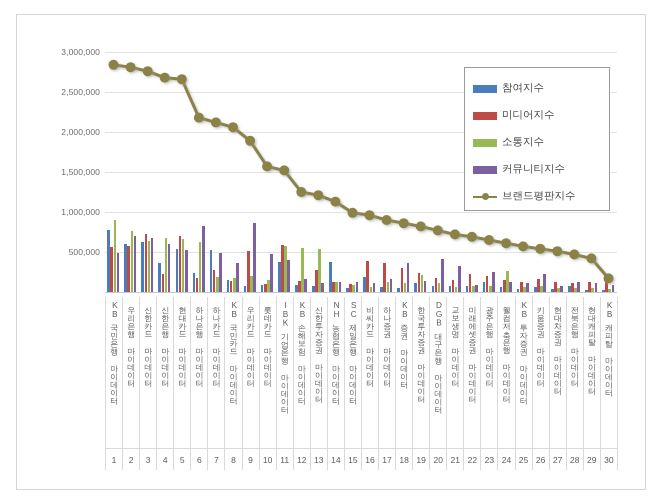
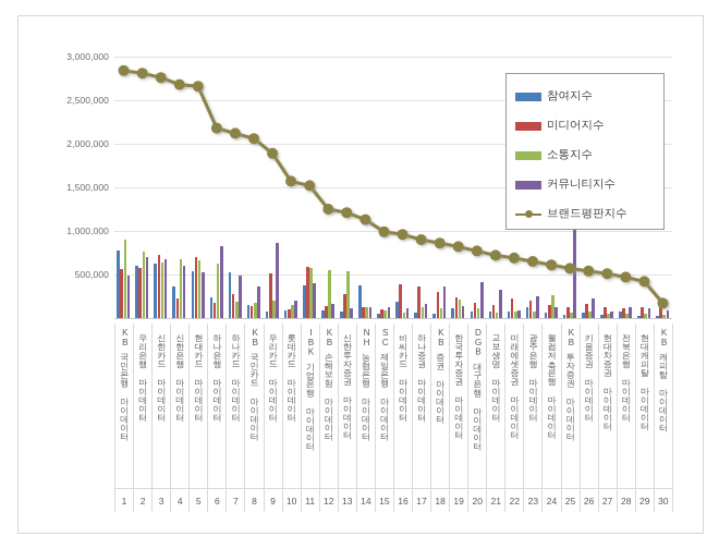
커뮤니티지수/롯데카드 마이데이터: 500000 -> 200000
커뮤니티지수/KB투자증권 마이데이터: 100000 -> 1300000
